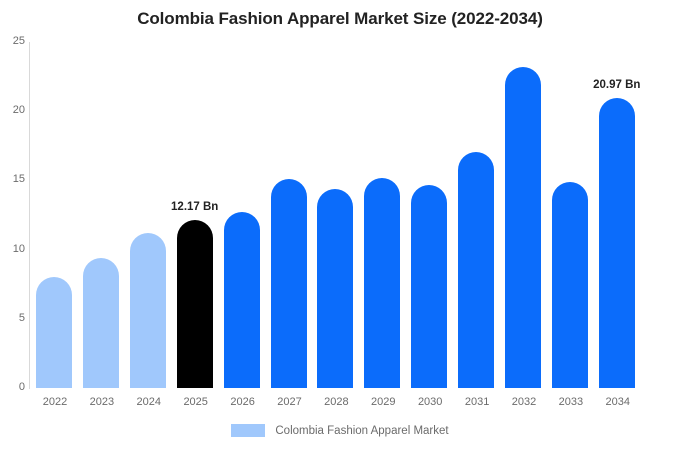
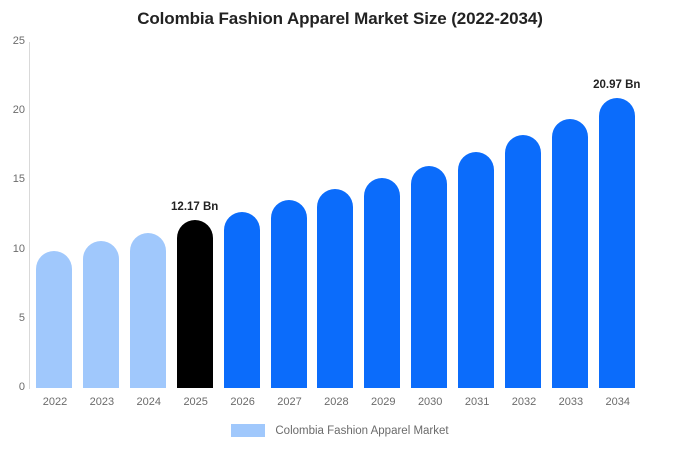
2022: 8.0 -> 9.9
2023: 9.4 -> 10.7
2027: 15.1 -> 13.6
2030: 14.7 -> 16.1
2032: 23.2 -> 18.2
2033: 14.9 -> 19.4
